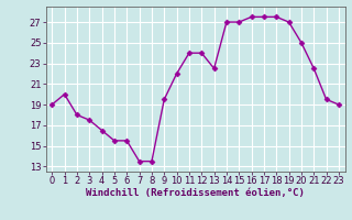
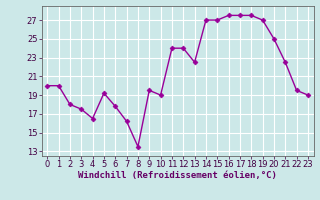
0: 19.0 -> 20.0
5: 15.5 -> 19.2
6: 15.5 -> 17.8
7: 13.5 -> 16.2
10: 22.0 -> 19.0
